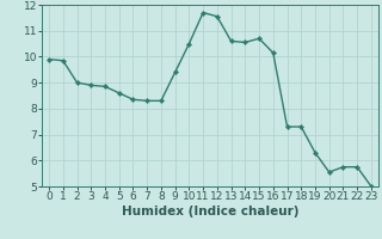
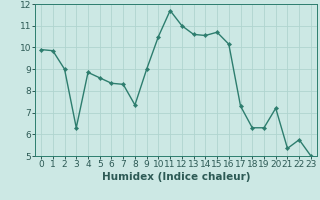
3: 8.90 -> 6.30
8: 8.30 -> 7.35
9: 9.40 -> 9.00
12: 11.55 -> 11.00
18: 7.30 -> 6.30
20: 5.55 -> 7.20
21: 5.75 -> 5.35
